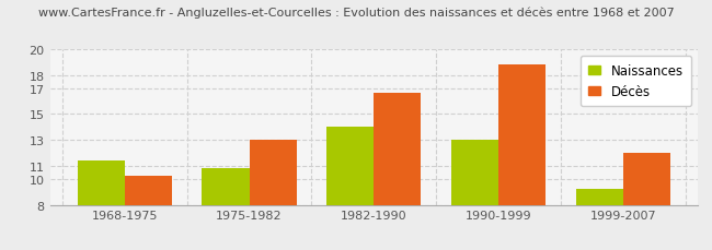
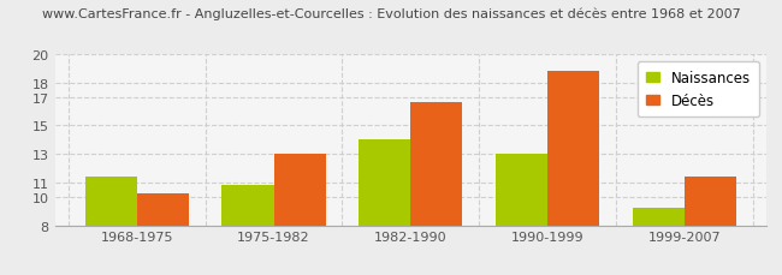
Décès/1999-2007: 12.0 -> 11.4
